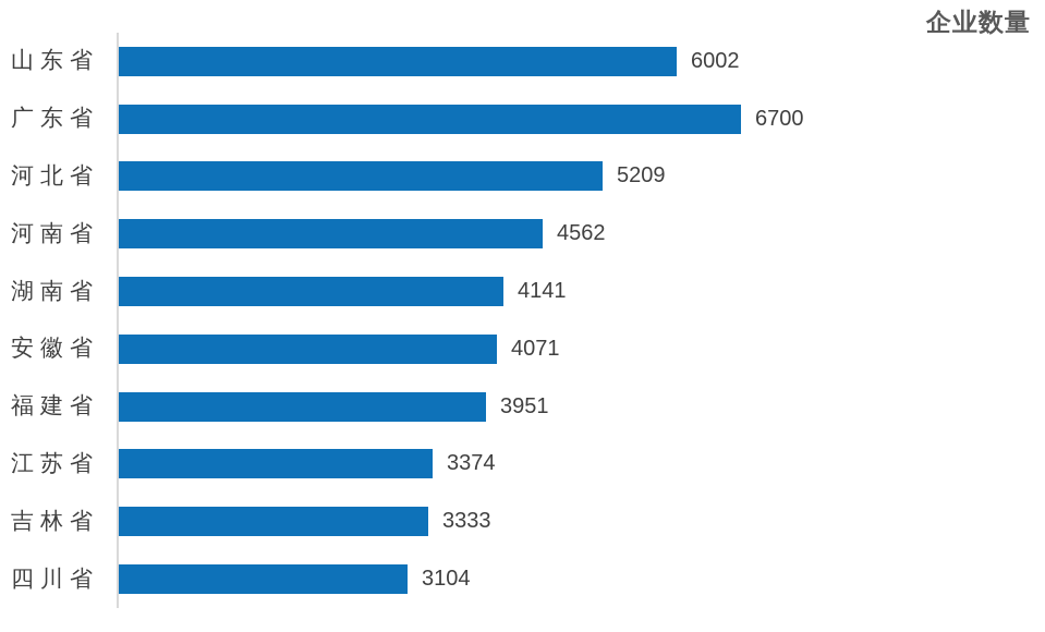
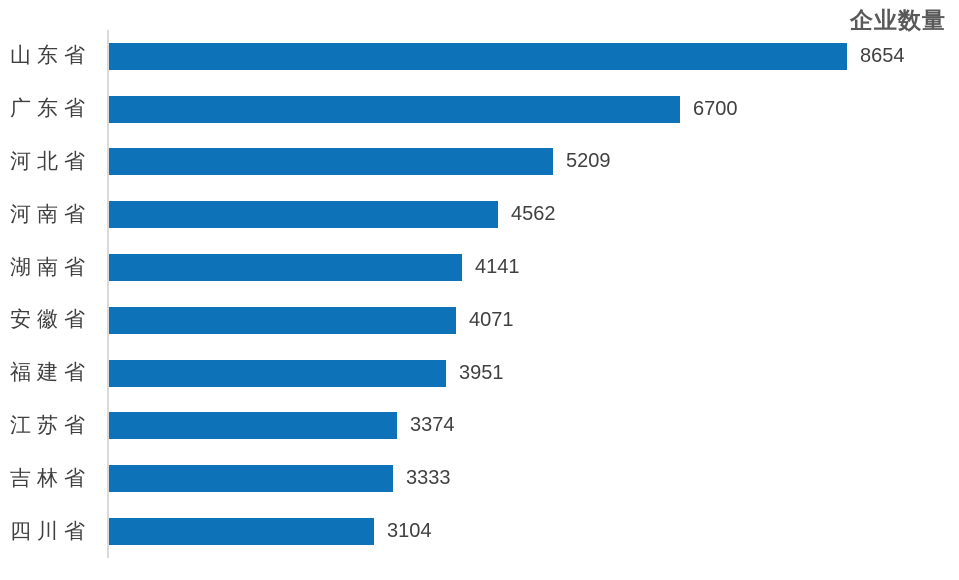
山东省: 6002 -> 8654
